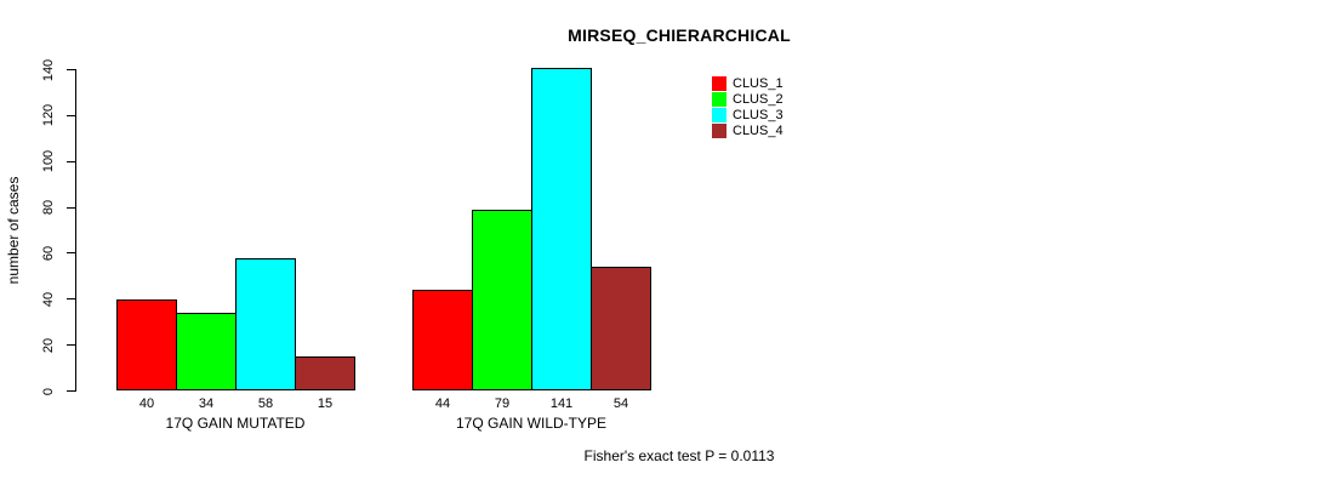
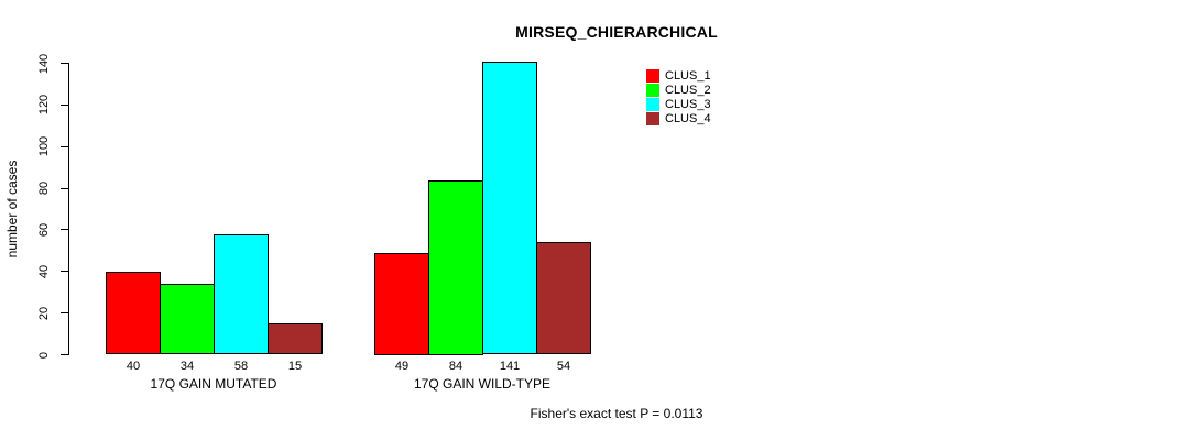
CLUS_1/17Q GAIN WILD-TYPE: 44 -> 49
CLUS_2/17Q GAIN WILD-TYPE: 79 -> 84
